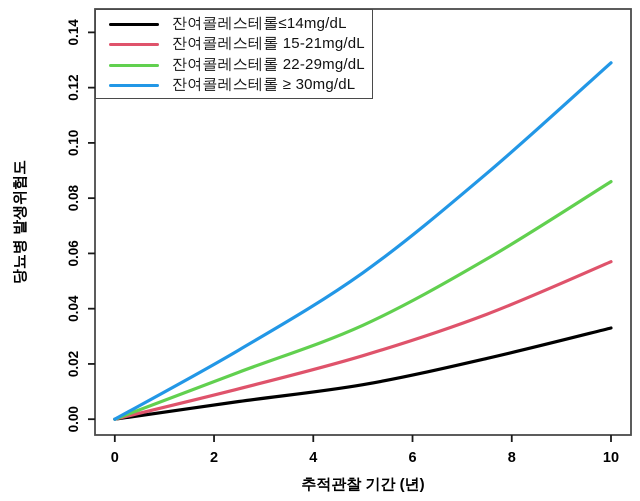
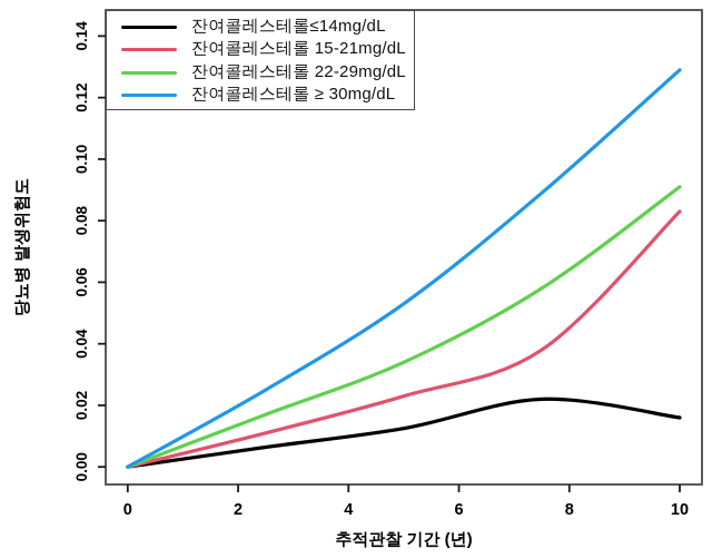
잔여콜레스테롤≤14mg/dL/10: 0.033 -> 0.016
잔여콜레스테롤 15-21mg/dL/10: 0.057 -> 0.083
잔여콜레스테롤 22-29mg/dL/10: 0.086 -> 0.091
